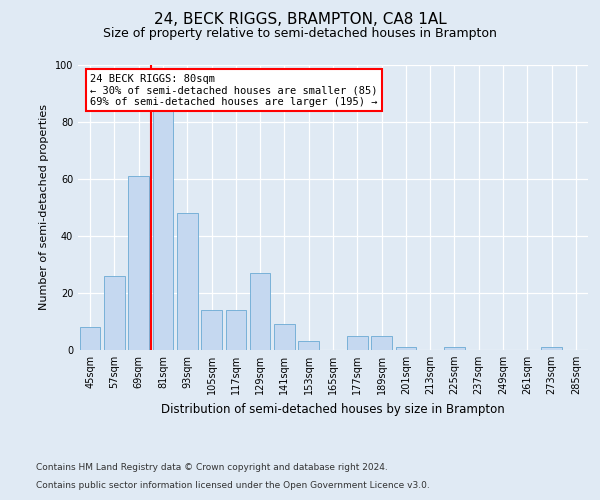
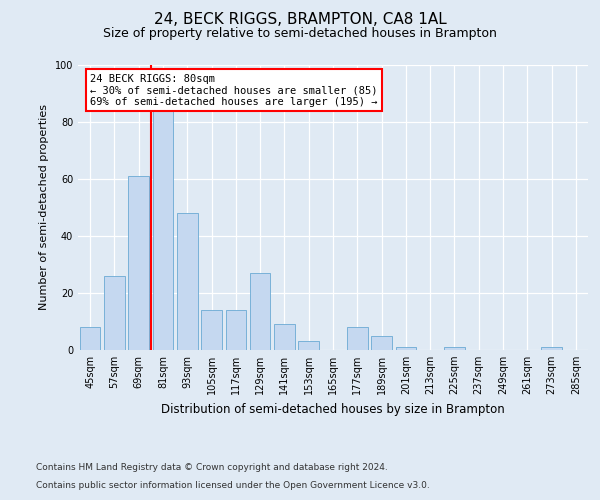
177sqm: 5 -> 8
